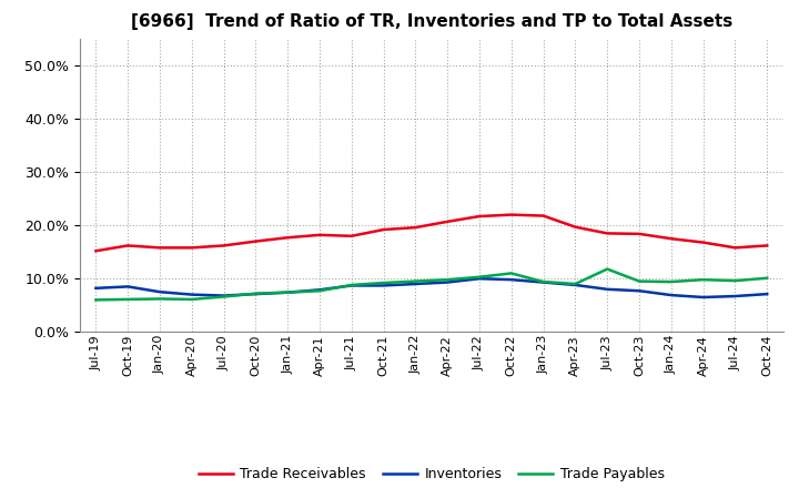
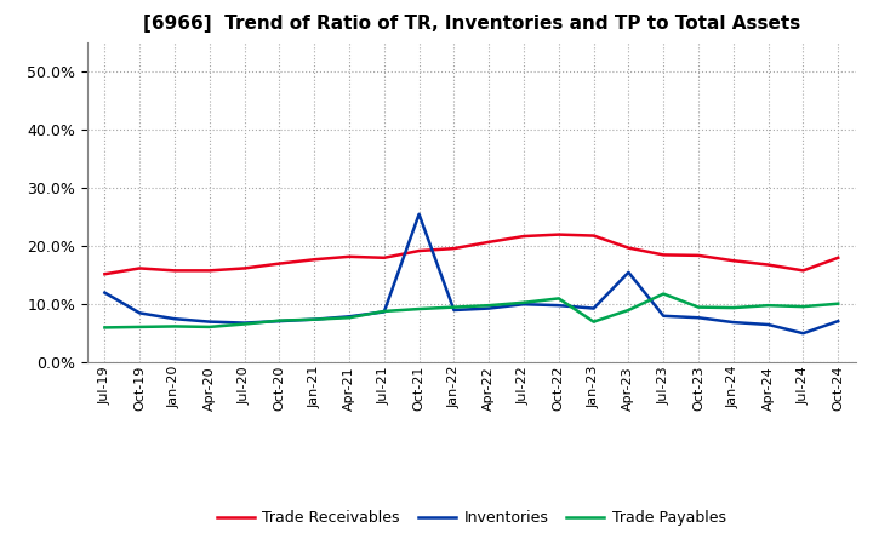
Inventories/Jul-19: 8.2% -> 12.0%
Inventories/Oct-21: 8.7% -> 25.5%
Trade Payables/Jan-23: 9.4% -> 7.0%
Inventories/Apr-23: 8.8% -> 15.5%
Inventories/Jul-24: 6.7% -> 5.0%
Trade Receivables/Oct-24: 16.2% -> 18.0%
